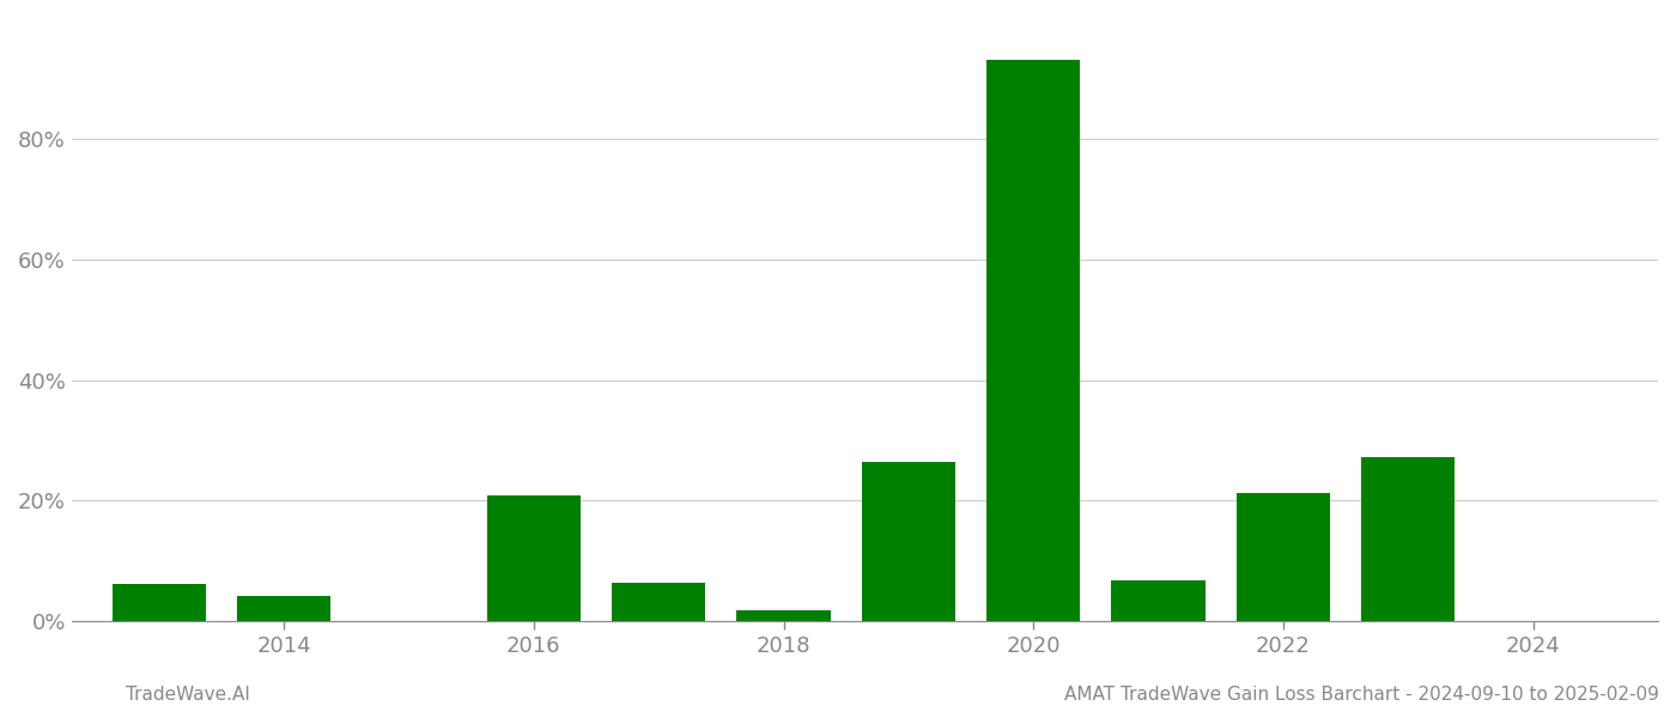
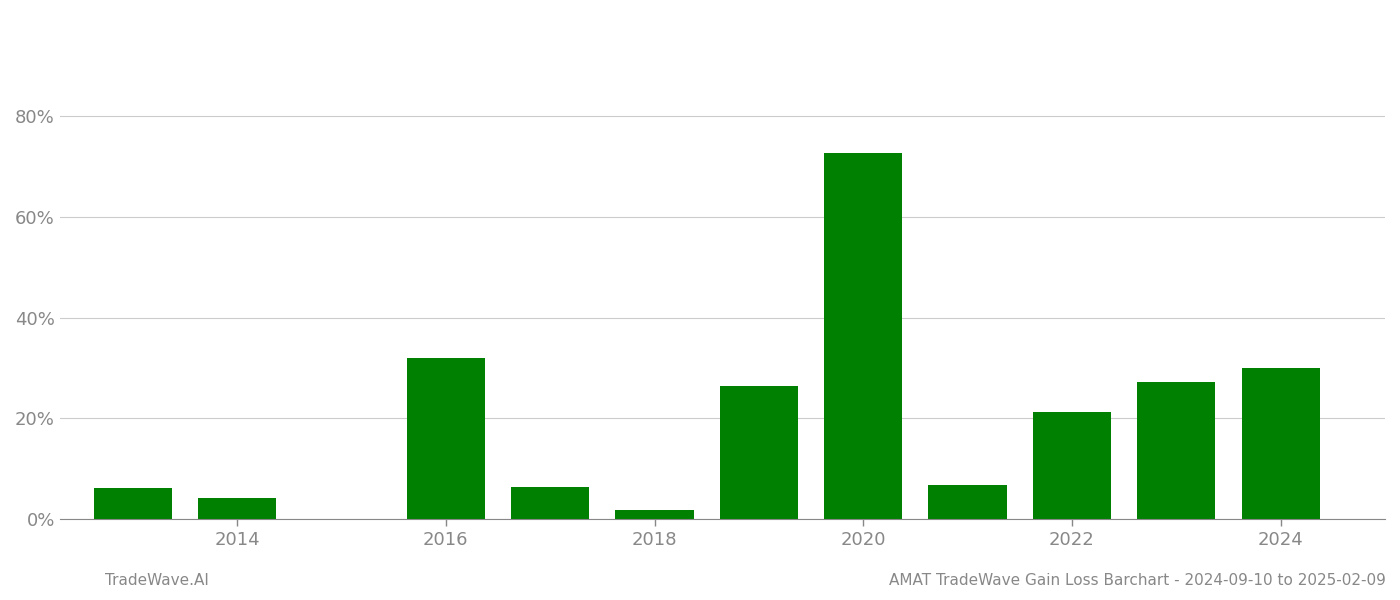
2016: 20.8% -> 32.0%
2020: 93.0% -> 72.6%
2024: 0.1% -> 30.0%
